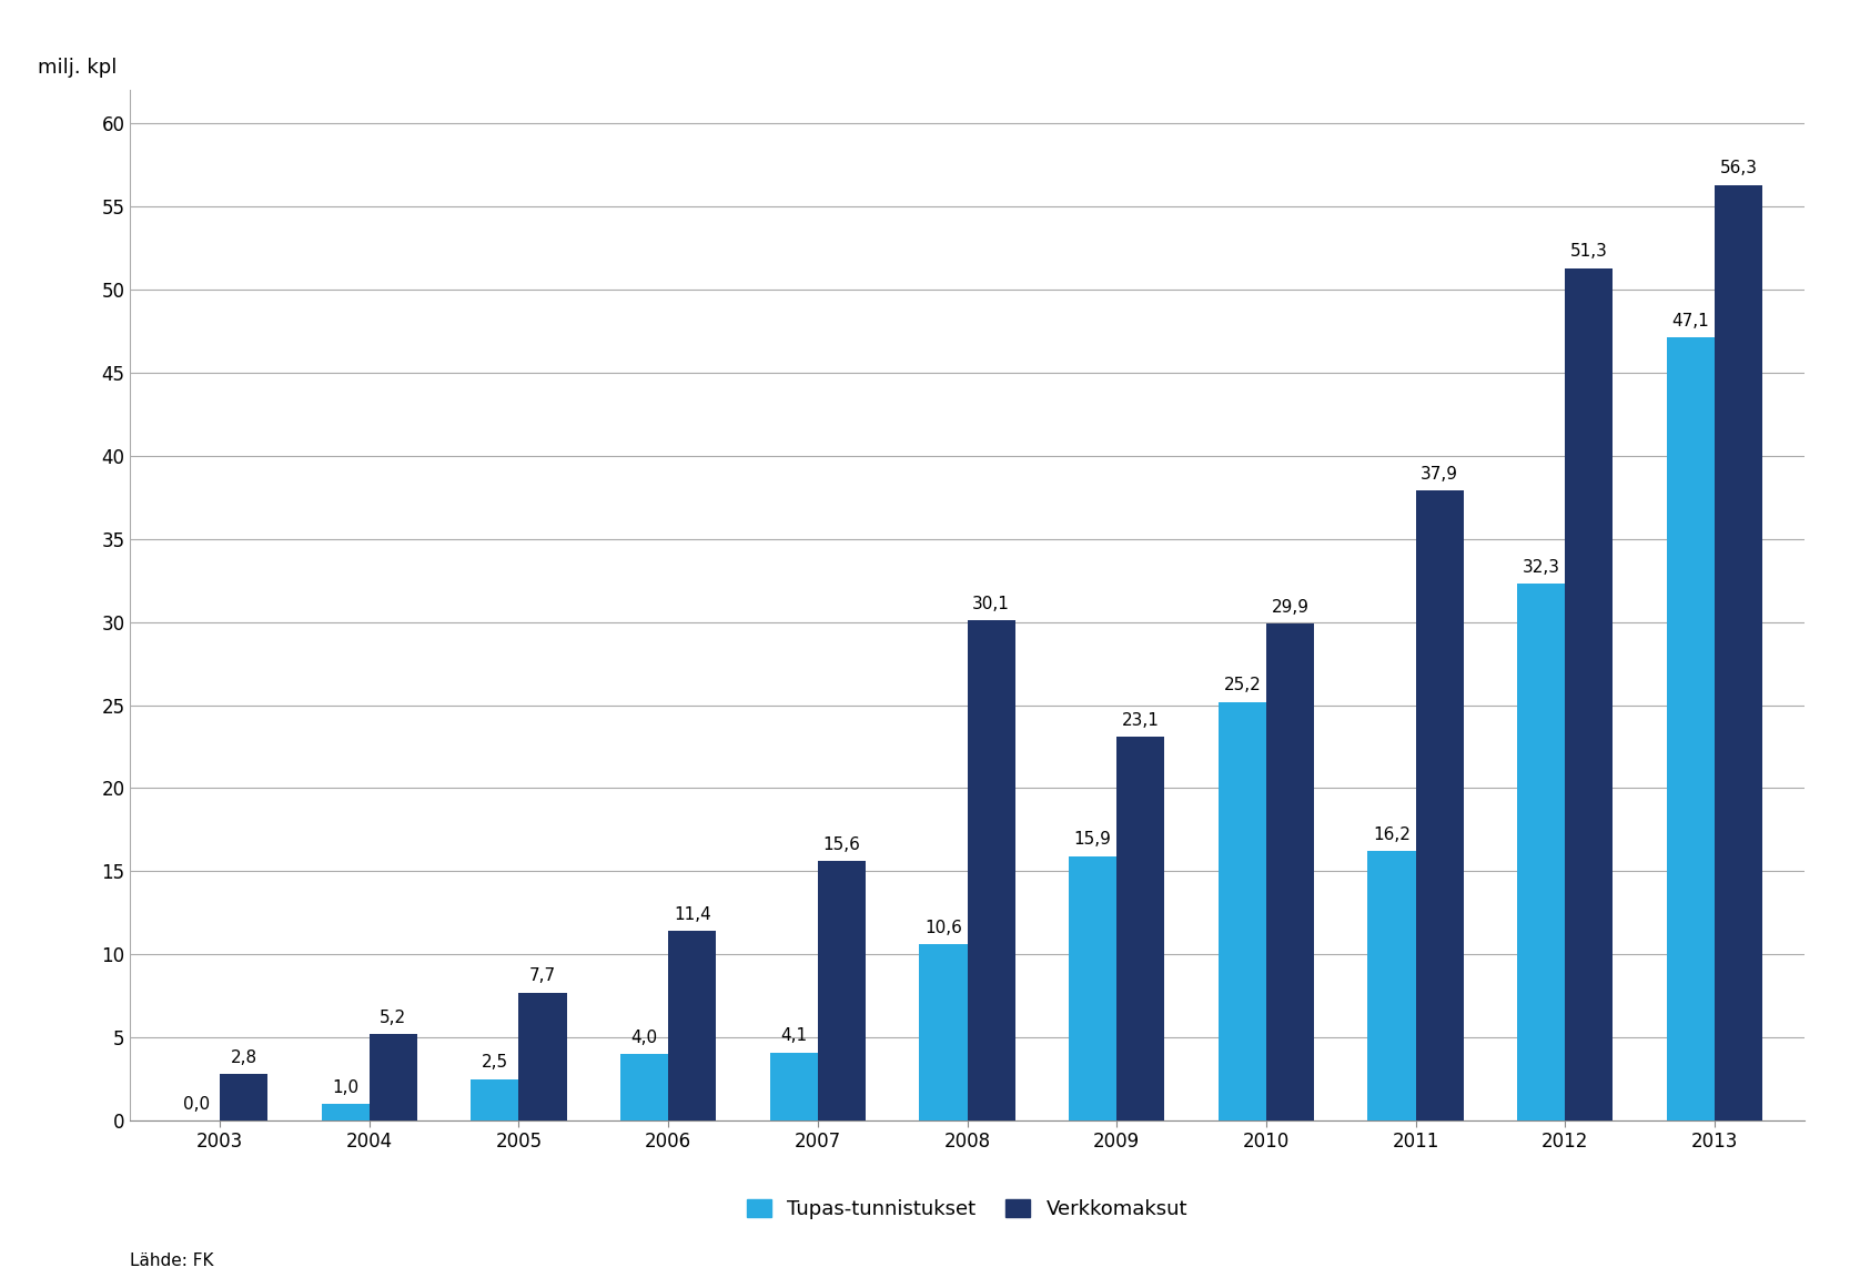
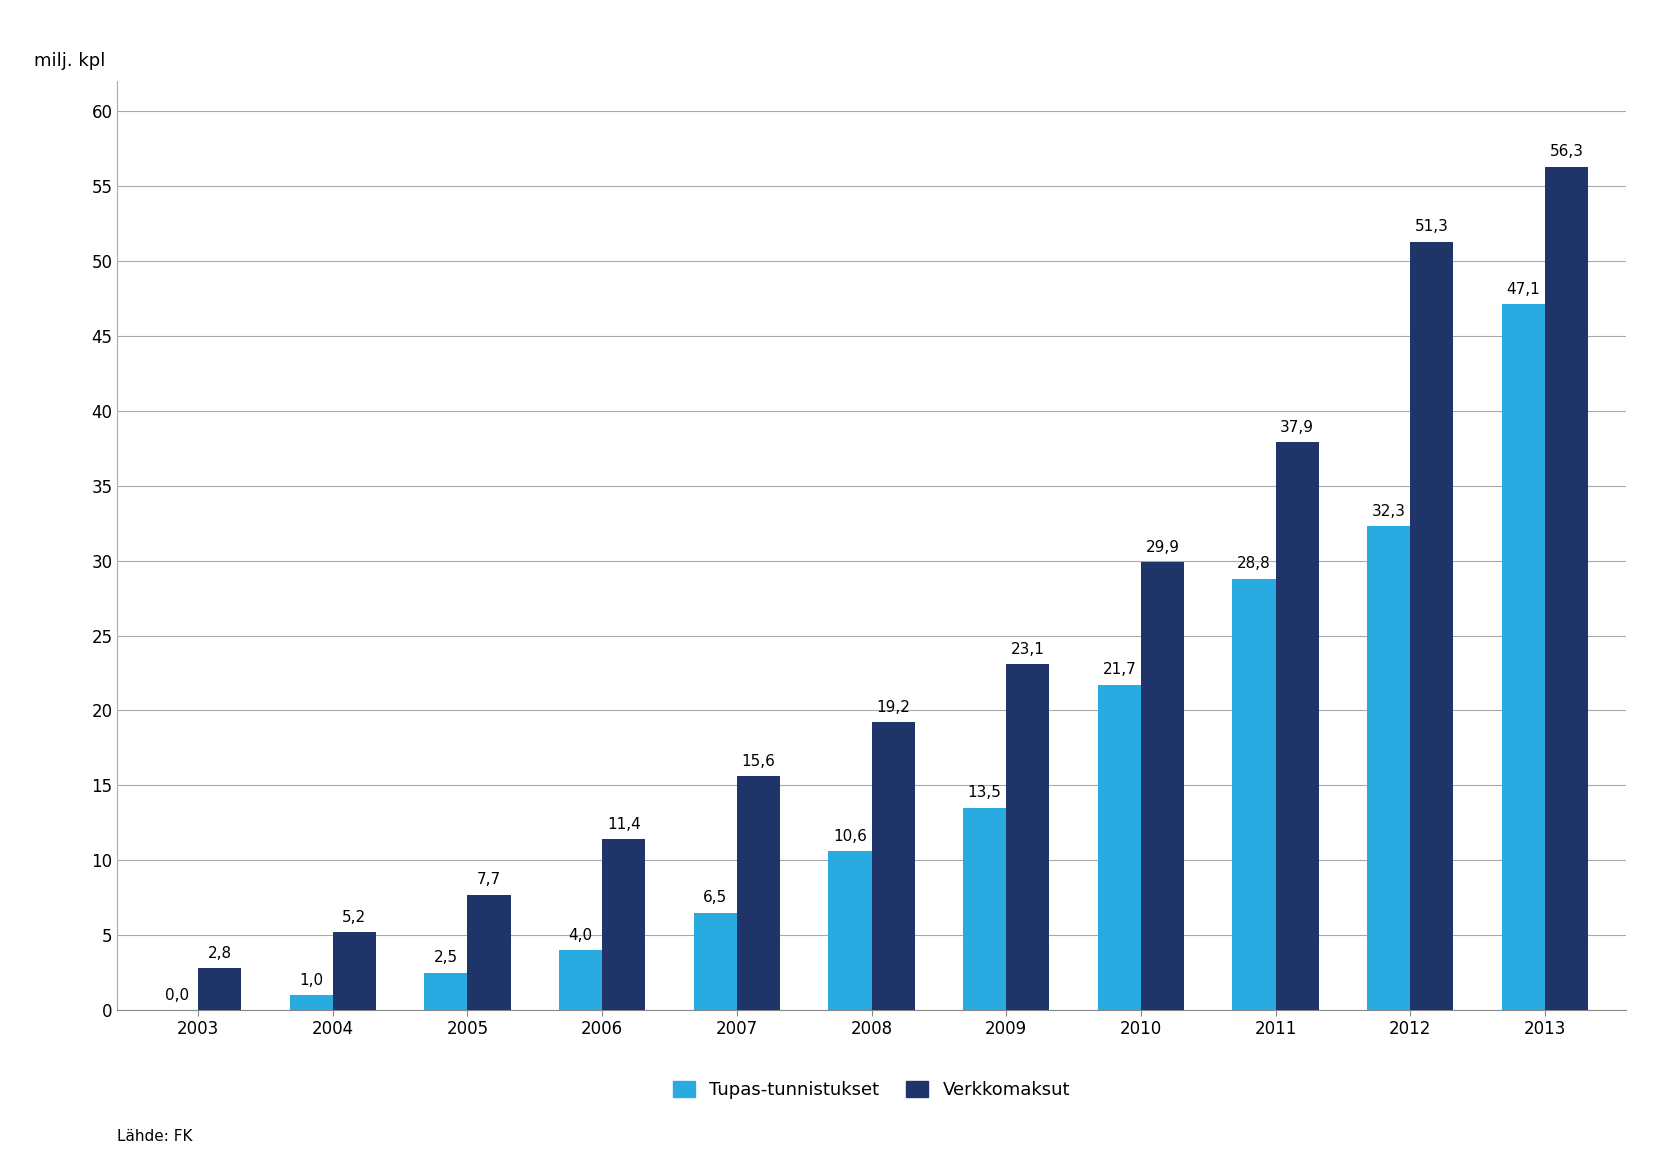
Tupas-tunnistukset/2007: 4,1 -> 6,5
Verkkomaksut/2008: 30,1 -> 19,2
Tupas-tunnistukset/2009: 15,9 -> 13,5
Tupas-tunnistukset/2010: 25,2 -> 21,7
Tupas-tunnistukset/2011: 16,2 -> 28,8
